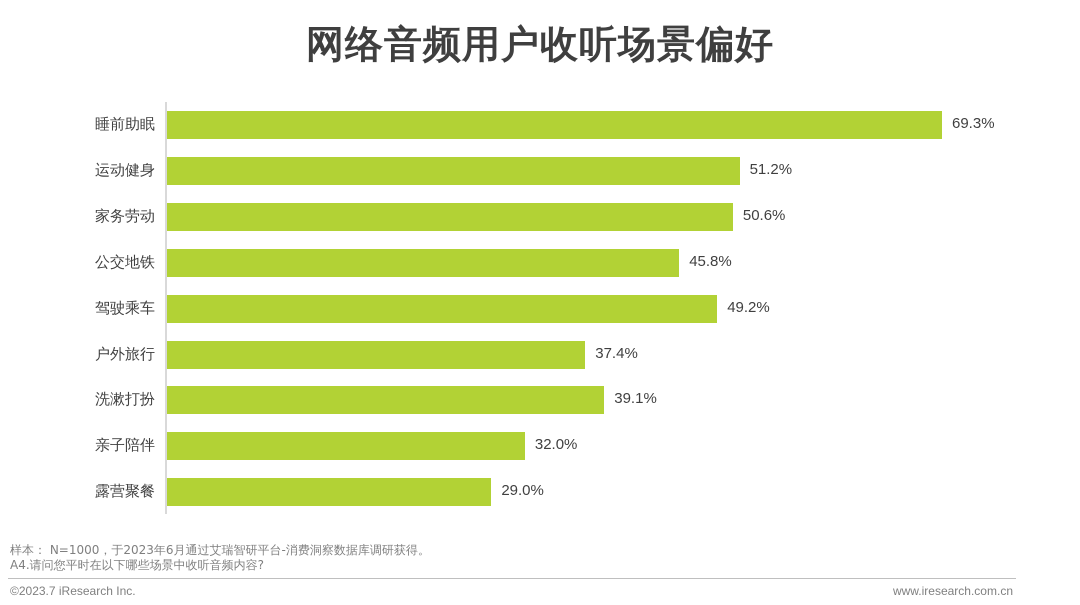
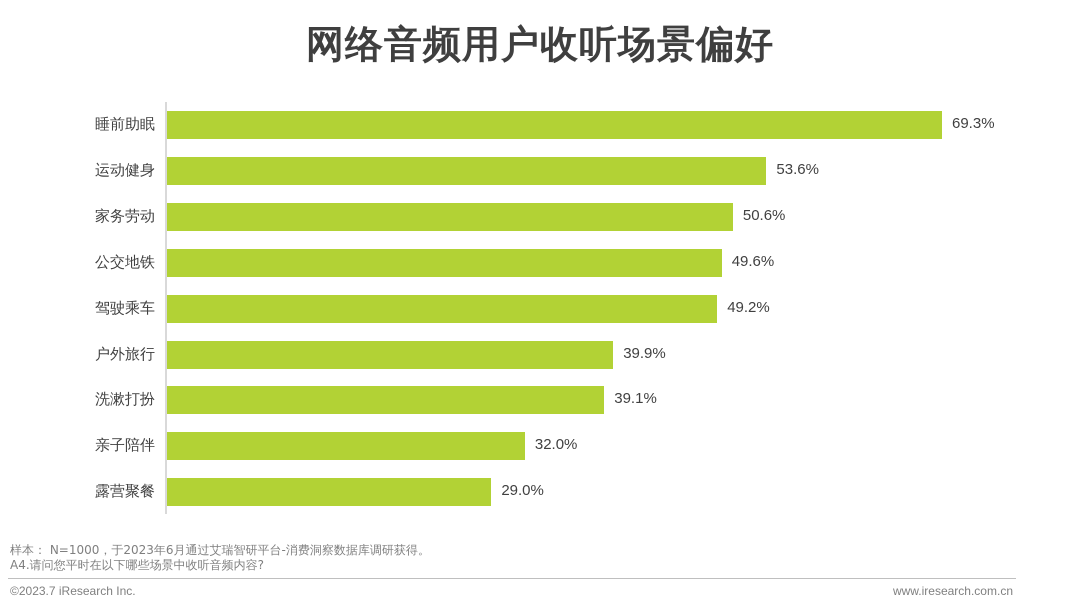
运动健身: 51.2% -> 53.6%
公交地铁: 45.8% -> 49.6%
户外旅行: 37.4% -> 39.9%
